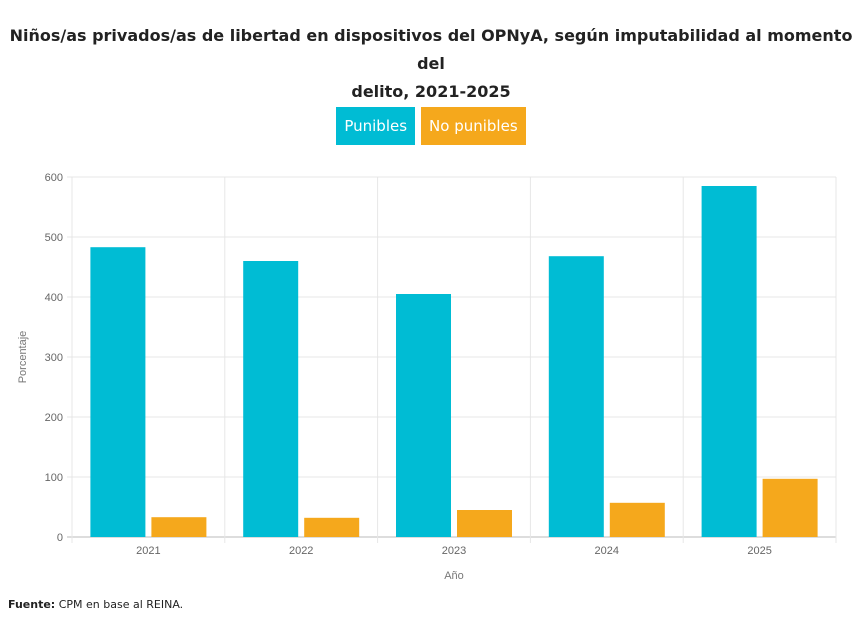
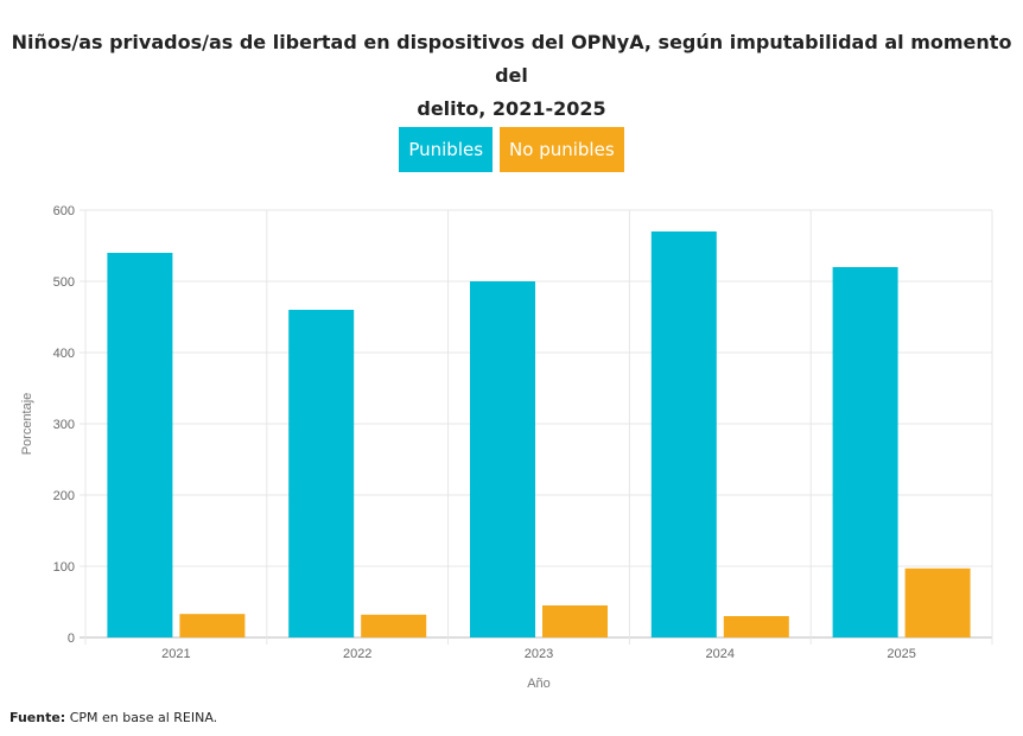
Punibles/2021: 480 -> 540
Punibles/2023: 400 -> 500
Punibles/2024: 470 -> 570
No punibles/2024: 60 -> 30
Punibles/2025: 580 -> 520
